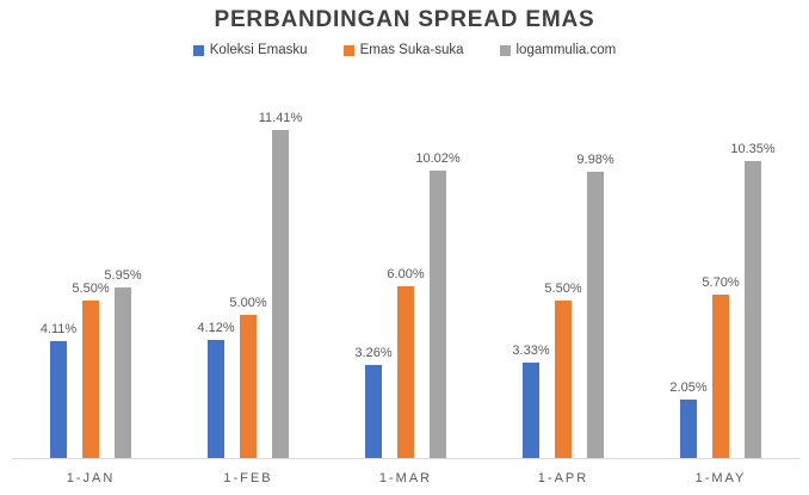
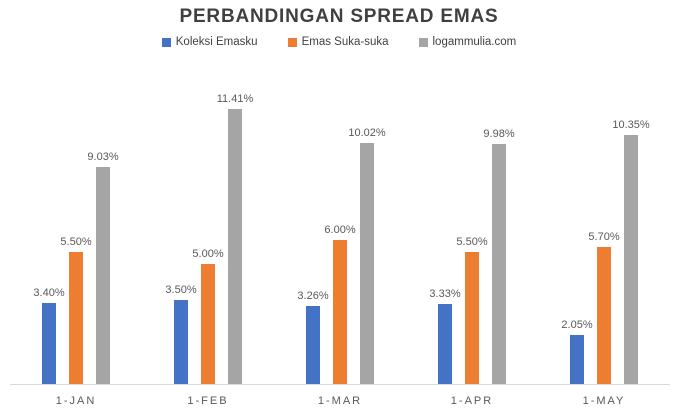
Koleksi Emasku/1-JAN: 4.11% -> 3.40%
logammulia.com/1-JAN: 5.95% -> 9.03%
Koleksi Emasku/1-FEB: 4.12% -> 3.50%
